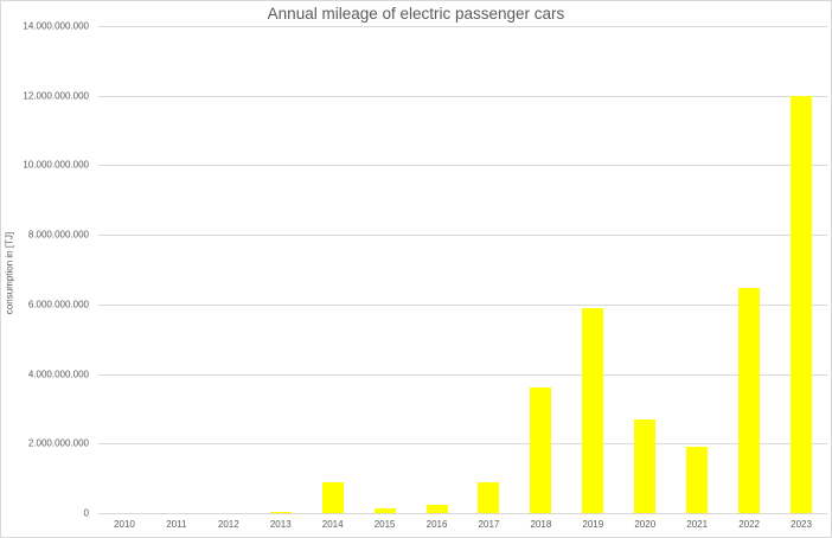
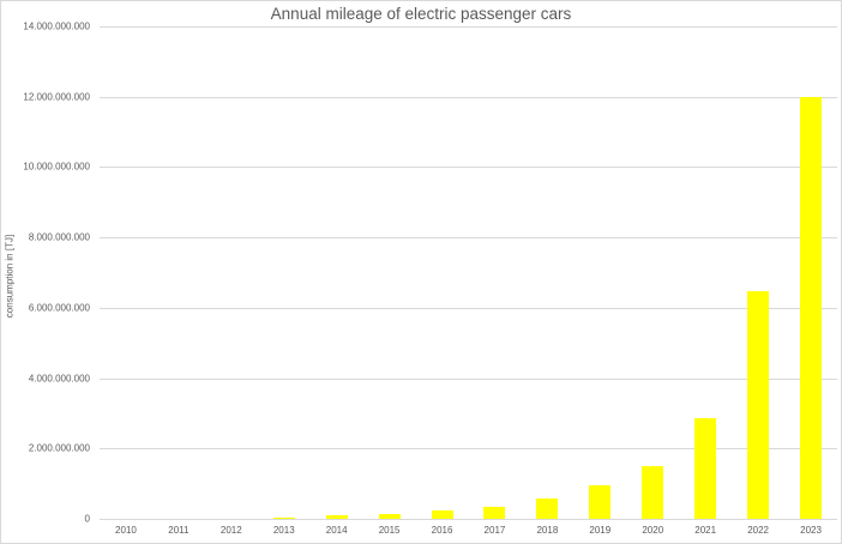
2014: 900000000 -> 100000000
2017: 900000000 -> 300000000
2018: 3600000000 -> 600000000
2019: 5900000000 -> 900000000
2020: 2700000000 -> 1500000000
2021: 1900000000 -> 2900000000
